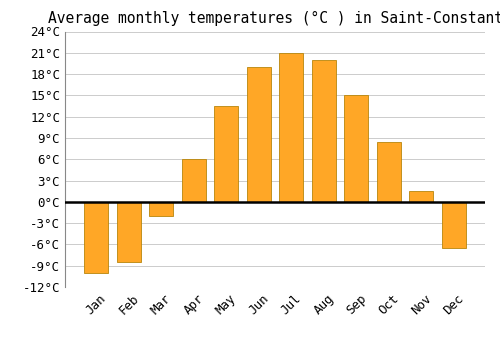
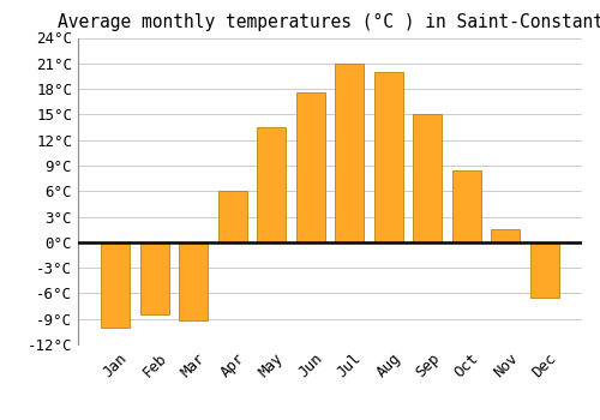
Mar: -2.0°C -> -9.2°C
Jun: 19.0°C -> 17.6°C
